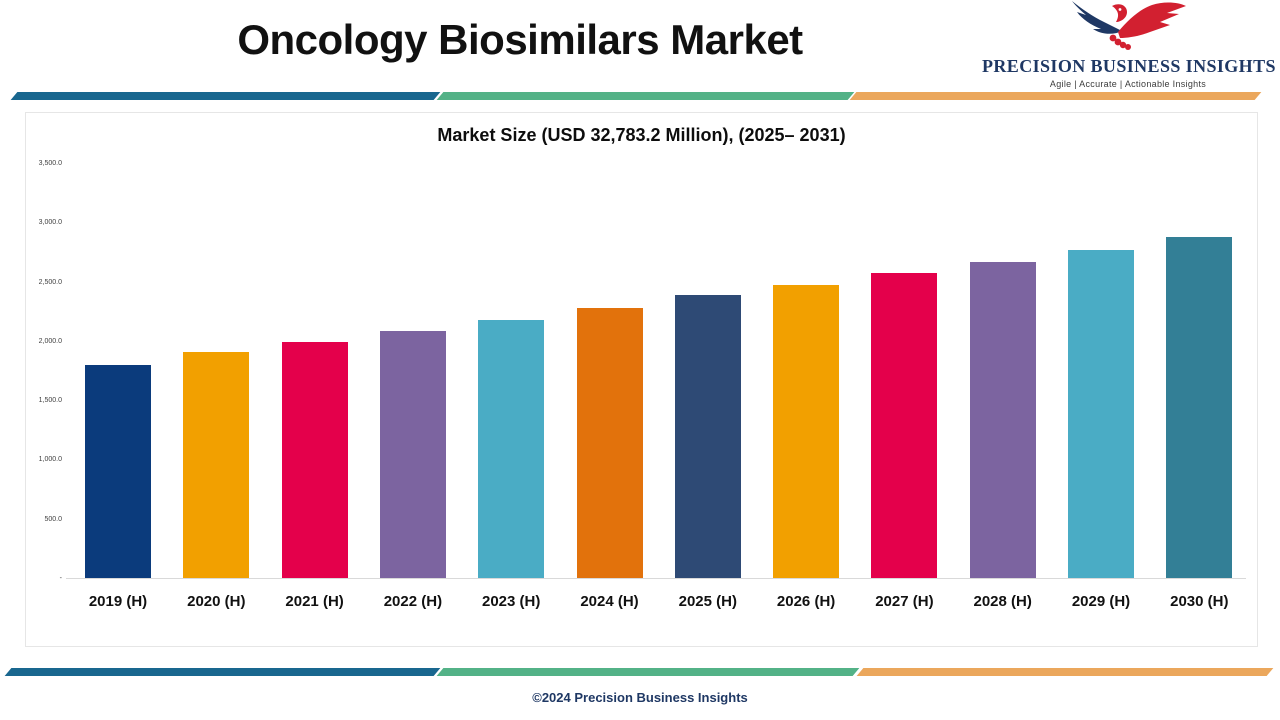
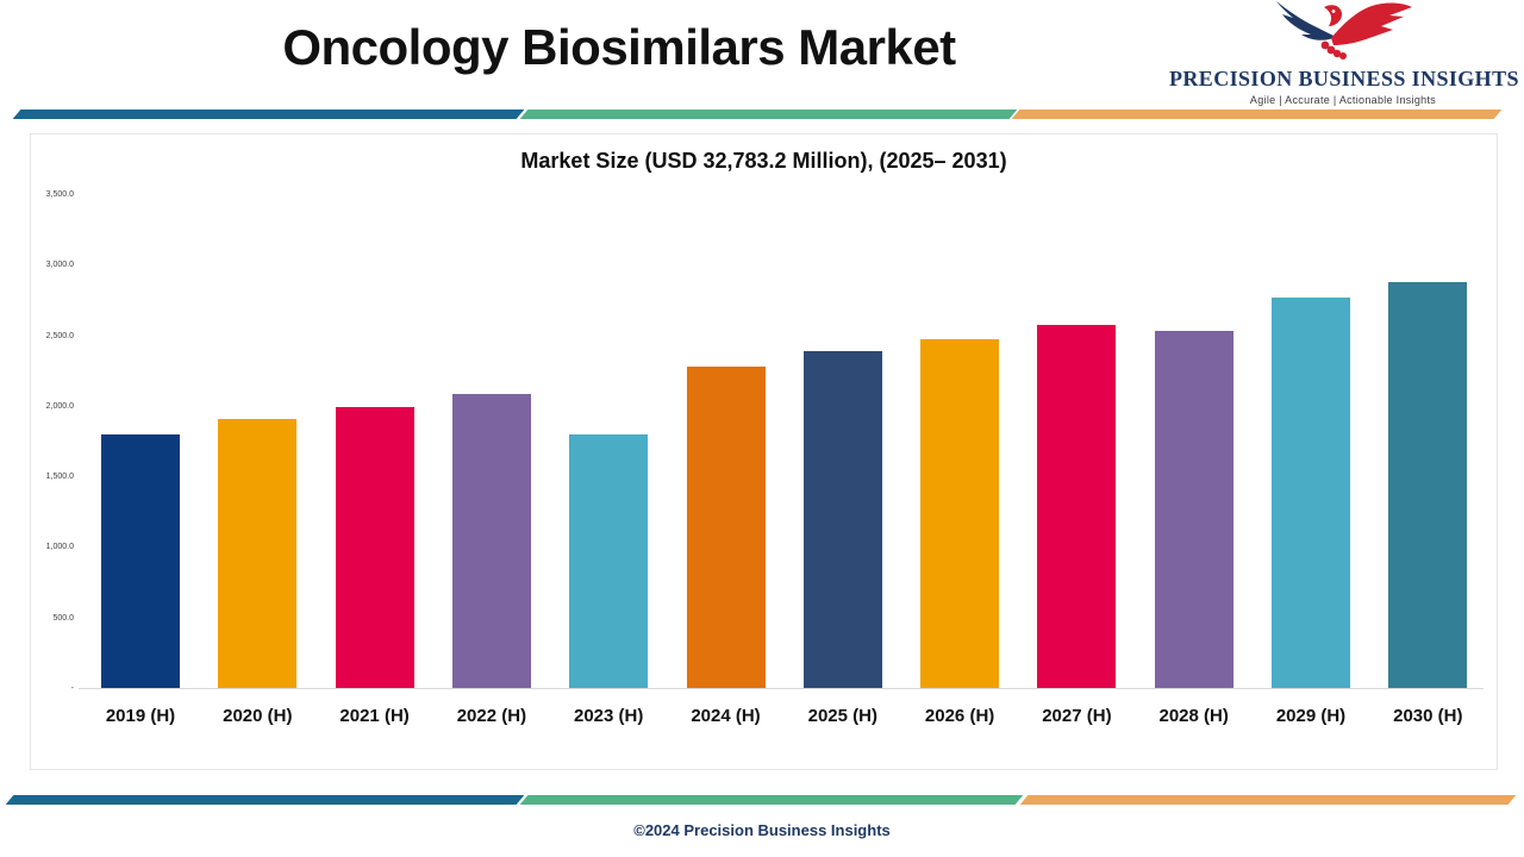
2023 (H): 2180 -> 1800
2028 (H): 2660 -> 2530
